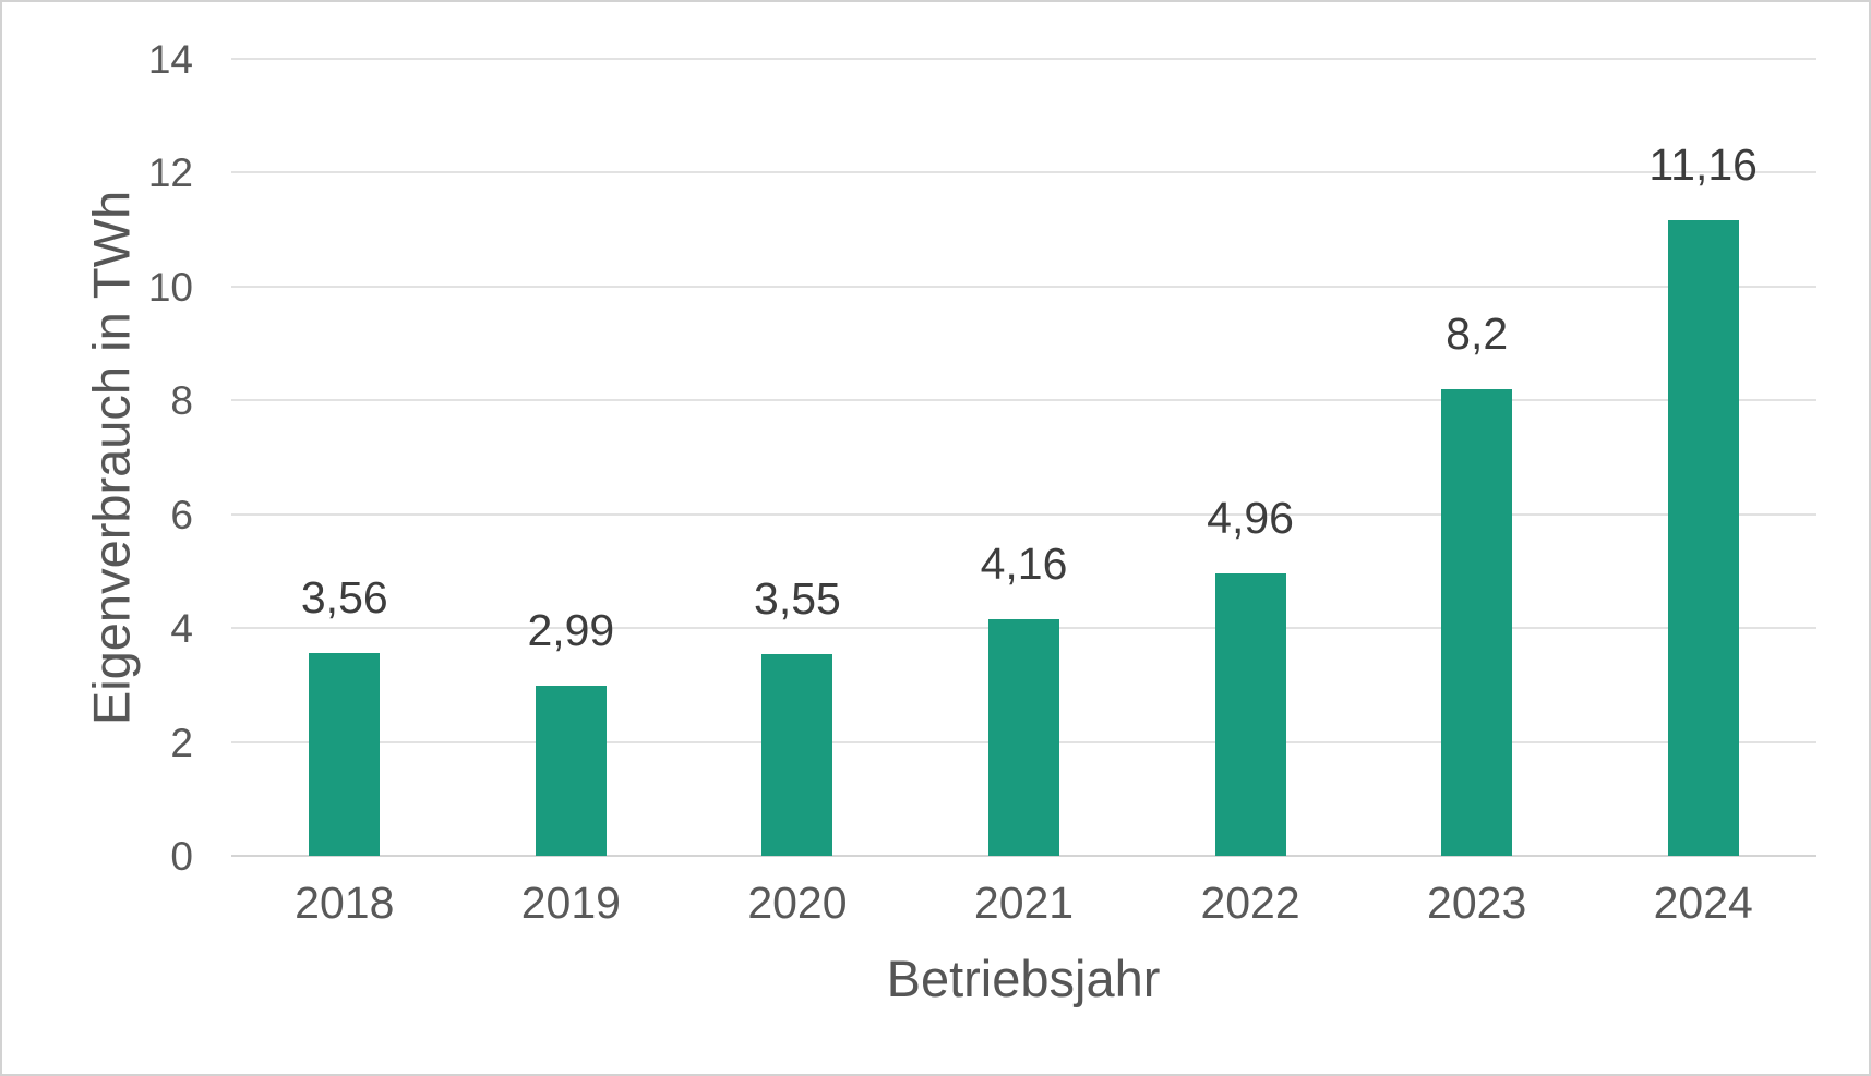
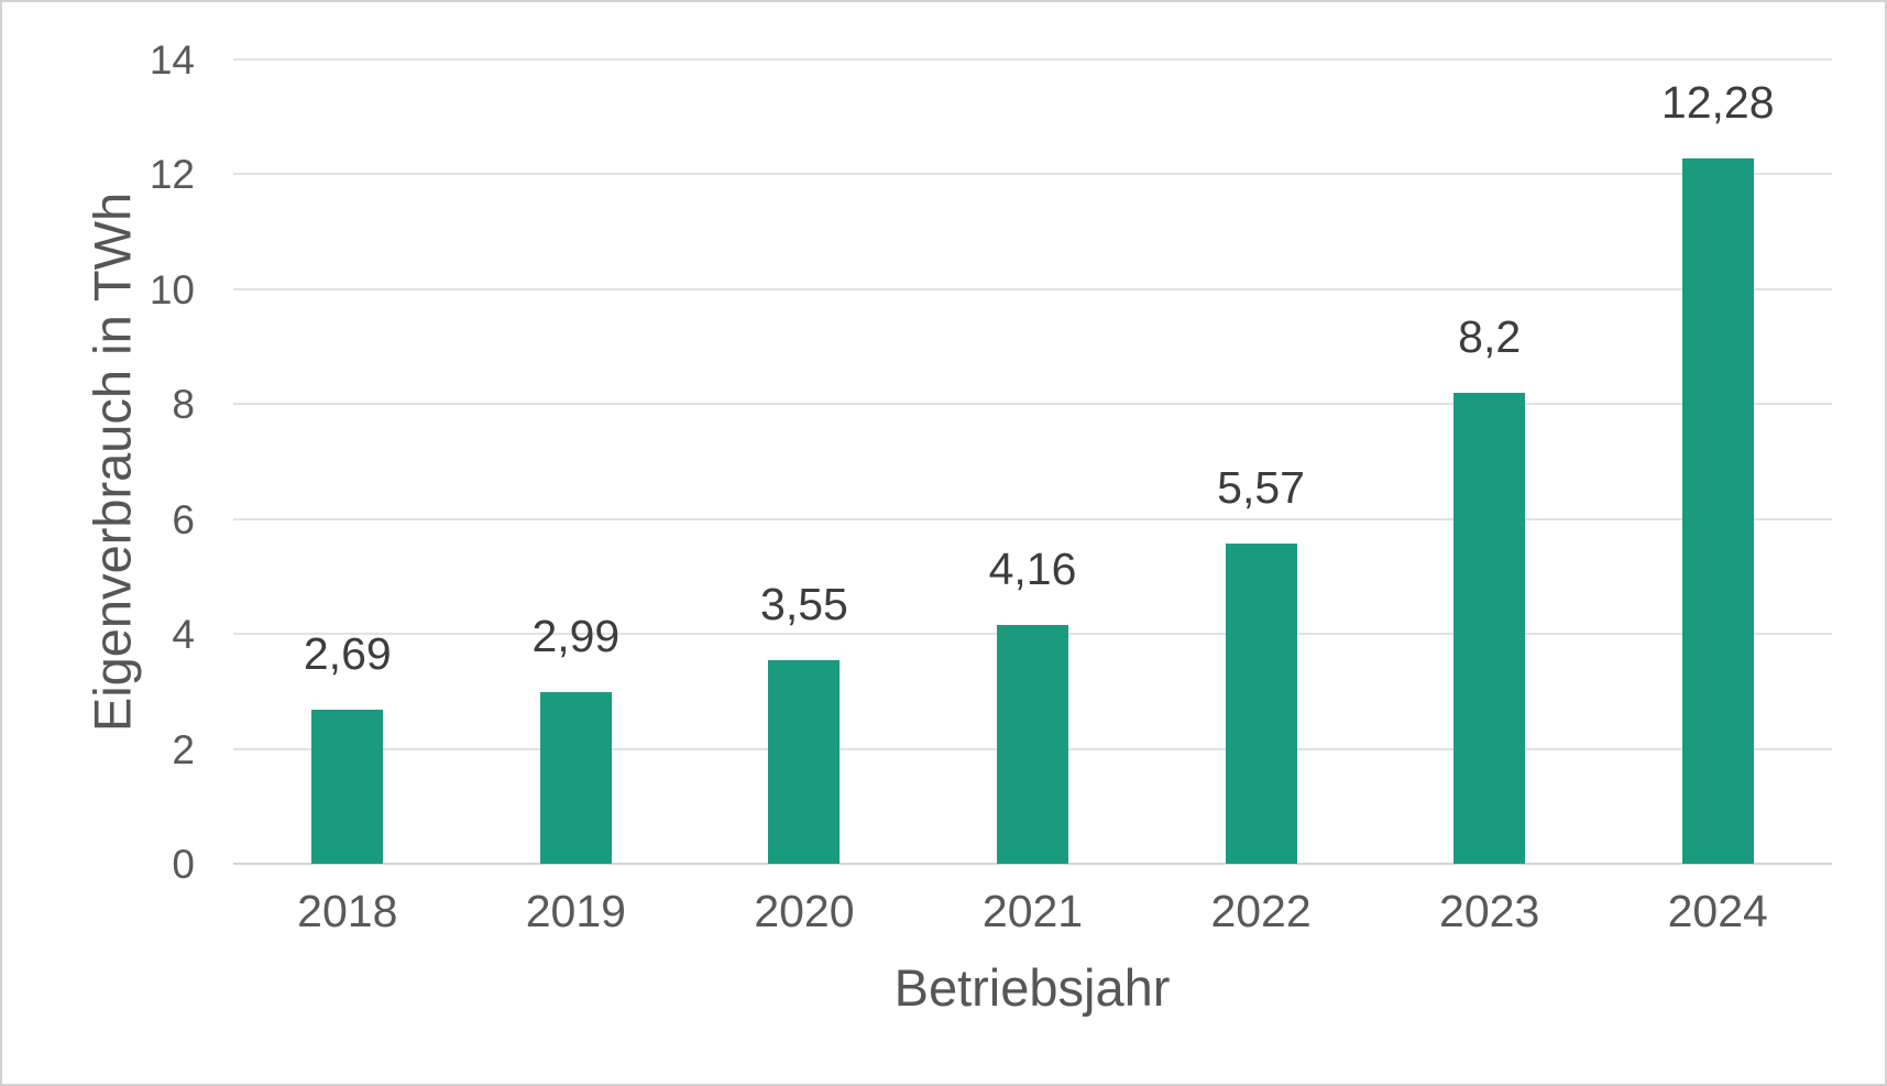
2018: 3,56 -> 2,69
2022: 4,96 -> 5,57
2024: 11,16 -> 12,28
